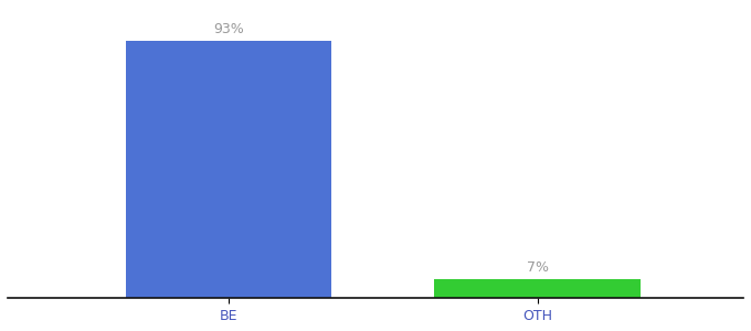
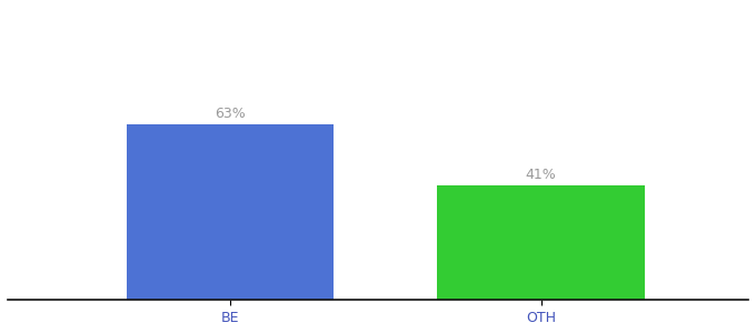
BE: 93% -> 63%
OTH: 7% -> 41%
